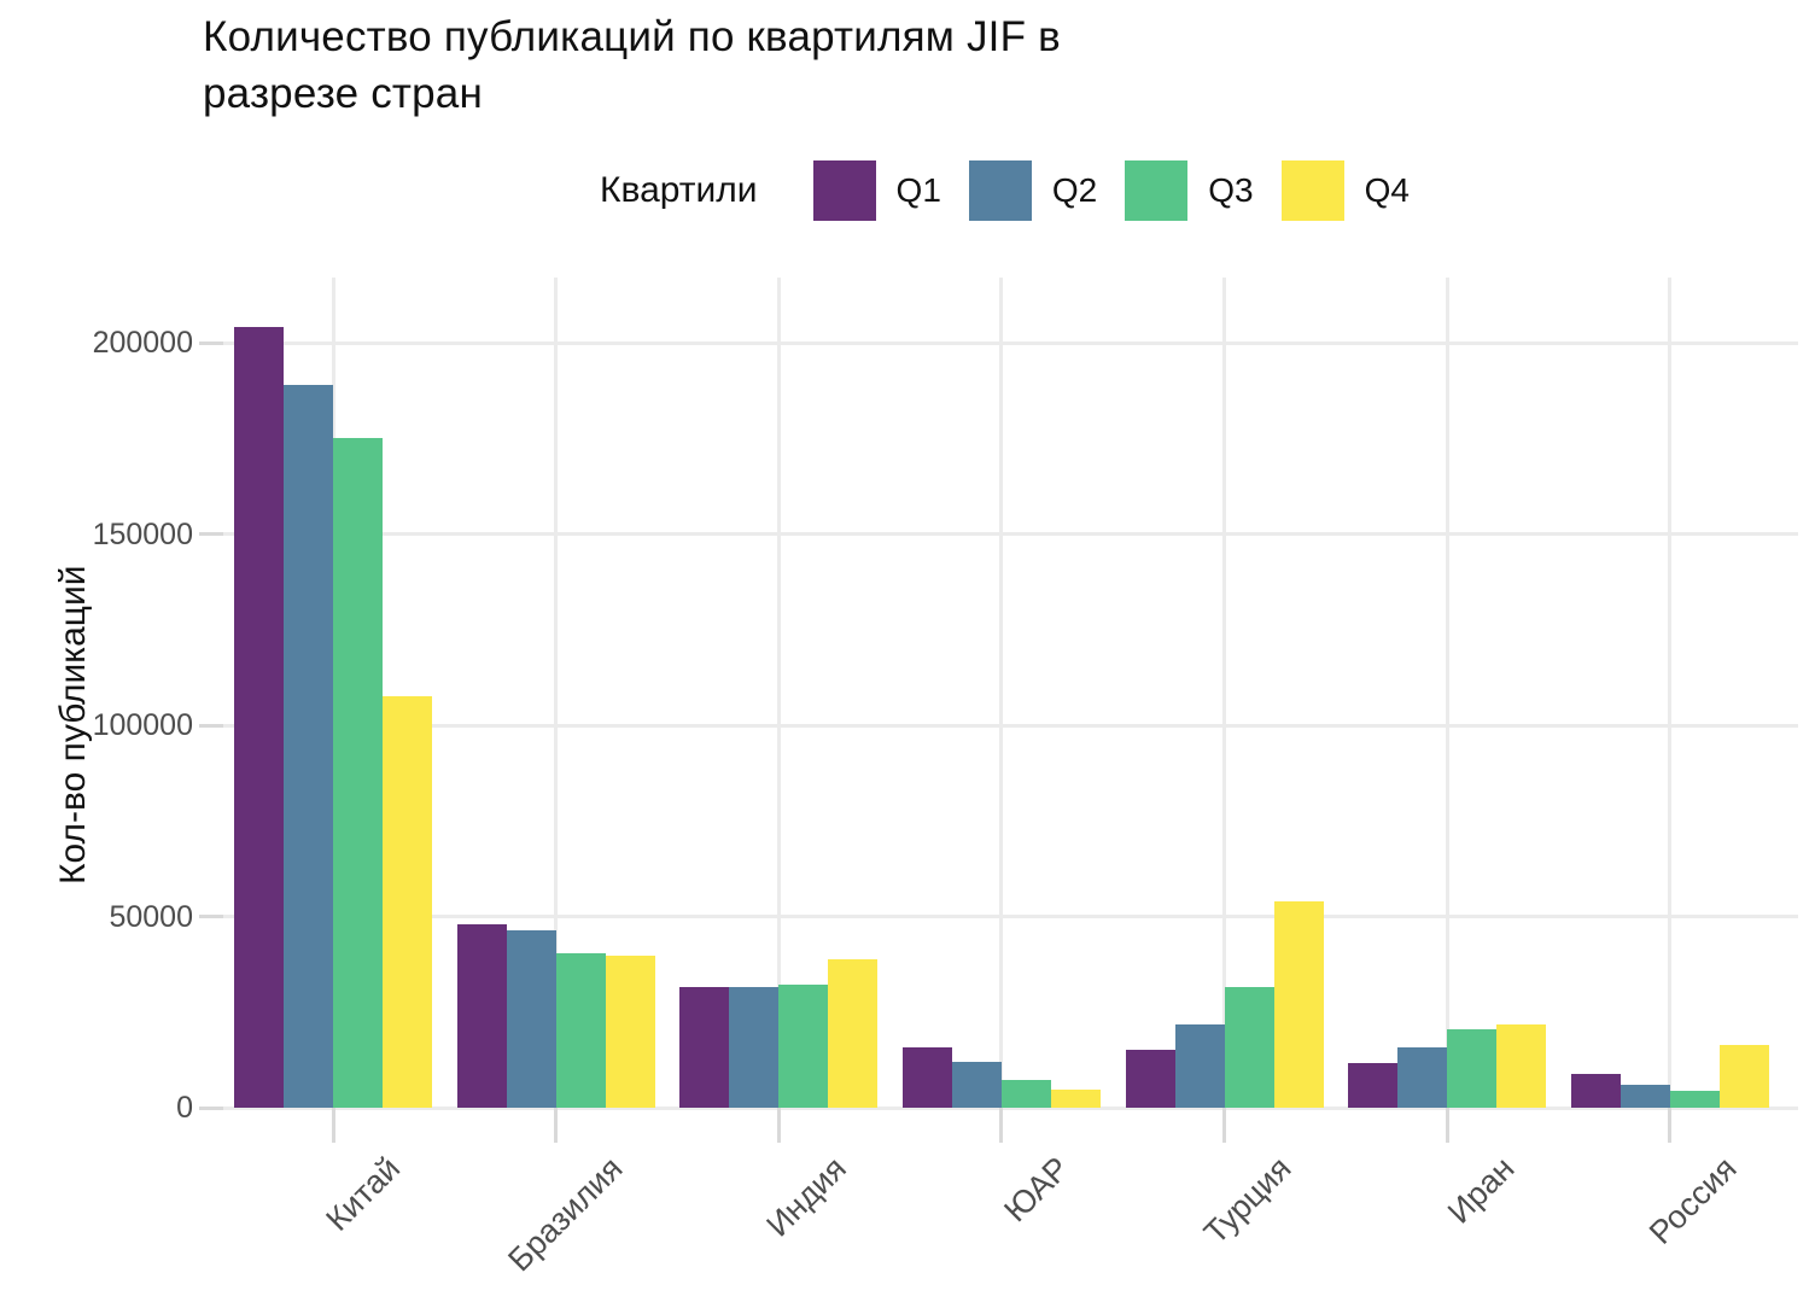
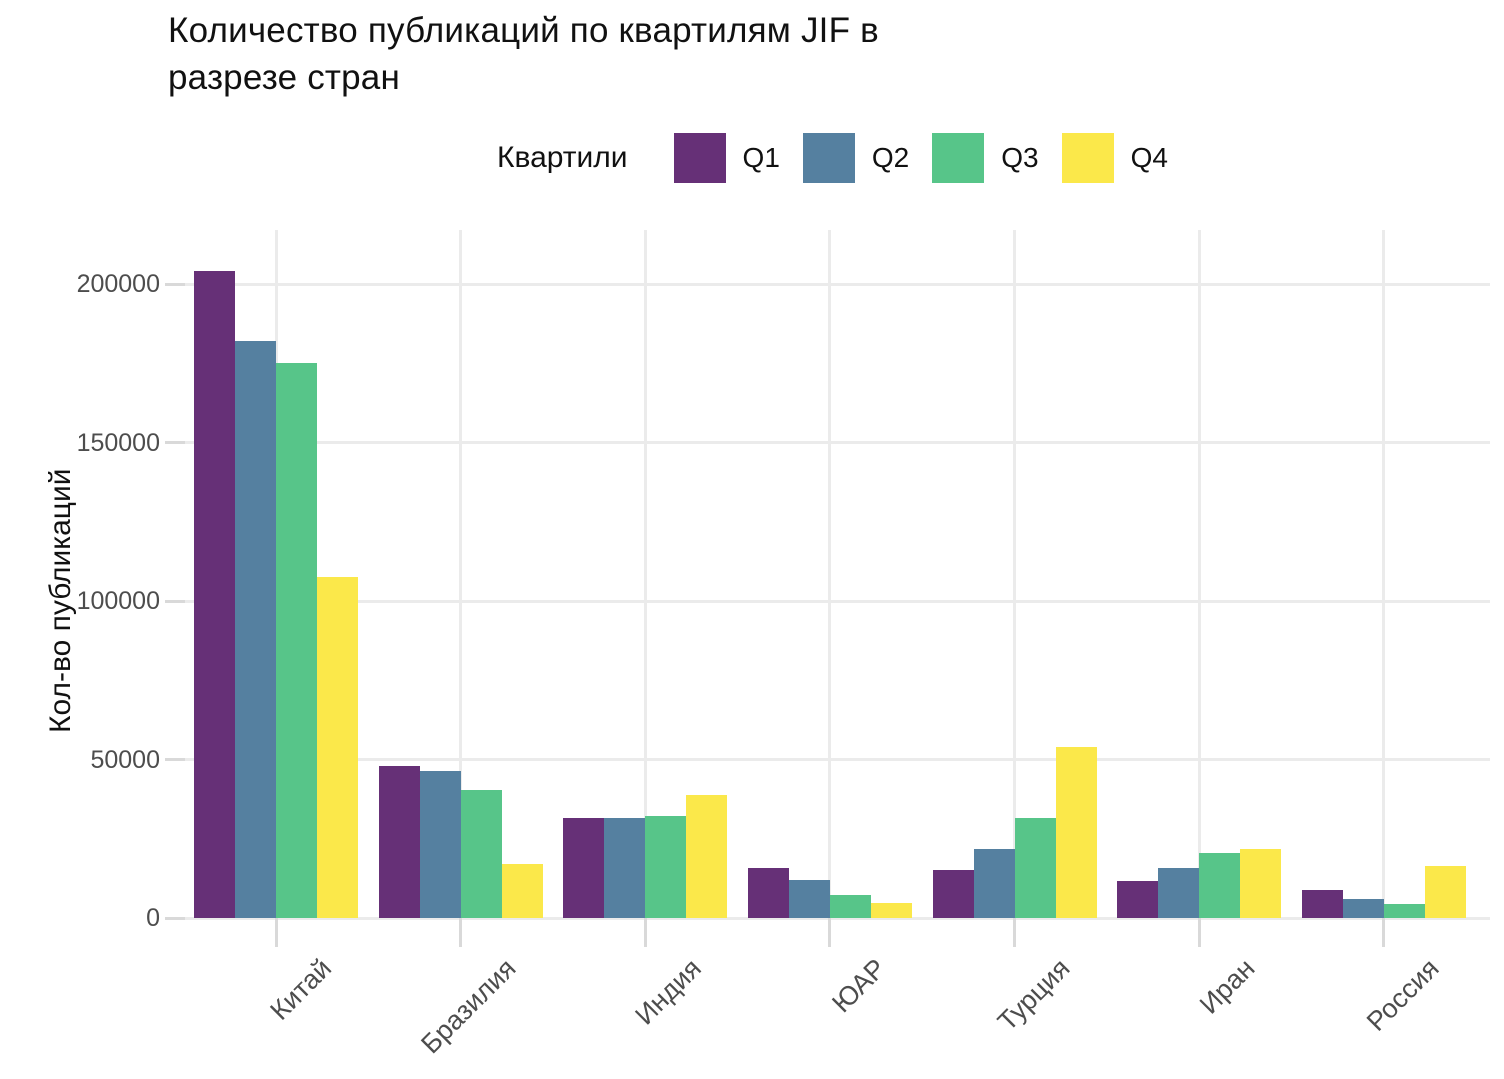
Q2/Китай: 189000 -> 182000
Q4/Бразилия: 40000 -> 17000
